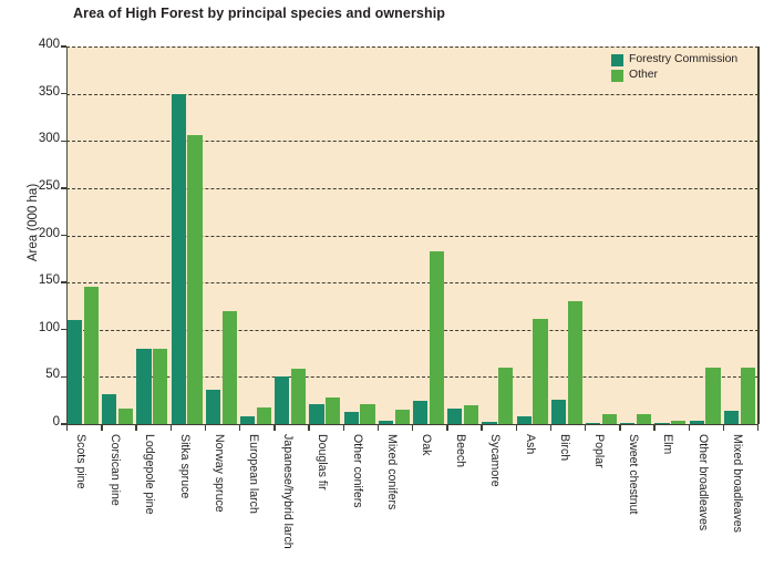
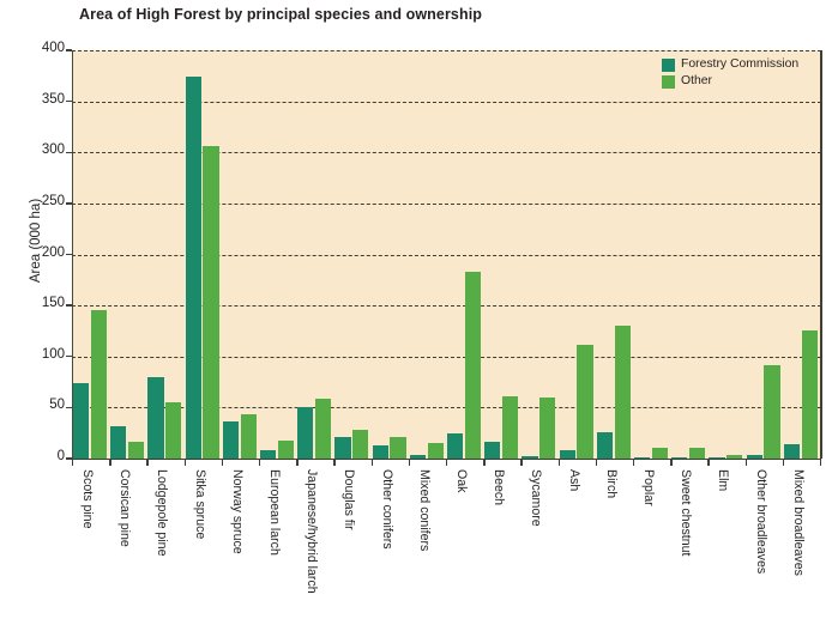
Forestry Commission/Scots pine: 110 -> 70
Other/Lodgepole pine: 80 -> 60
Forestry Commission/Sitka spruce: 350 -> 370
Other/Norway spruce: 120 -> 40
Other/Beech: 20 -> 60
Other/Other broadleaves: 60 -> 90
Other/Mixed broadleaves: 60 -> 130
